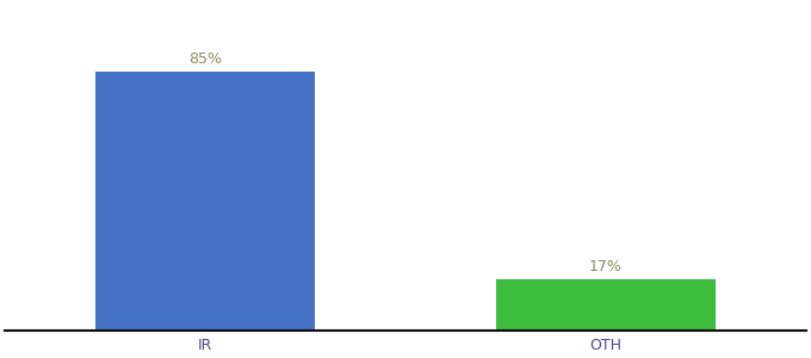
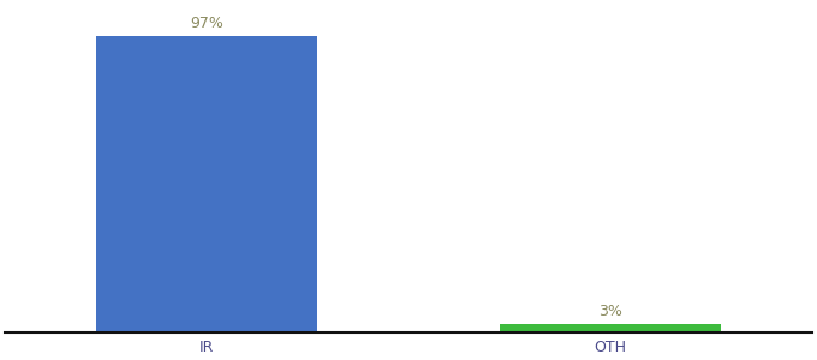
IR: 85% -> 97%
OTH: 17% -> 3%
